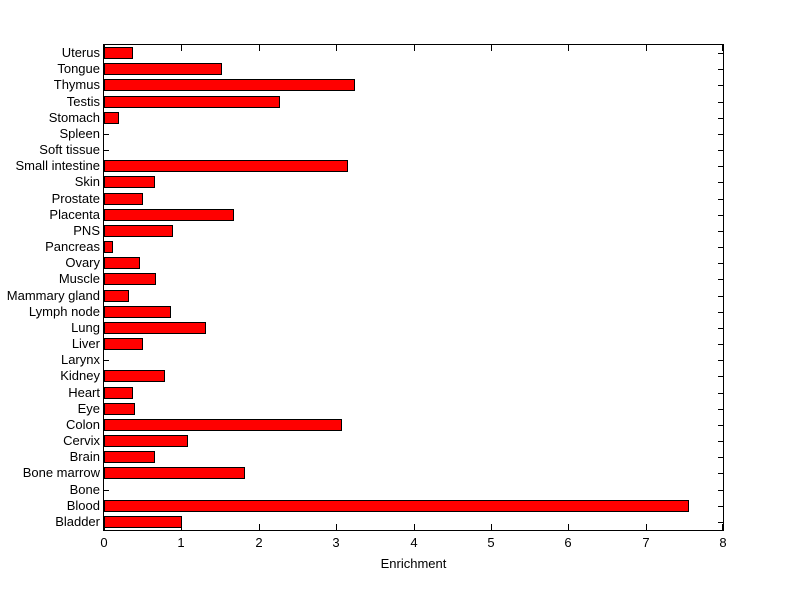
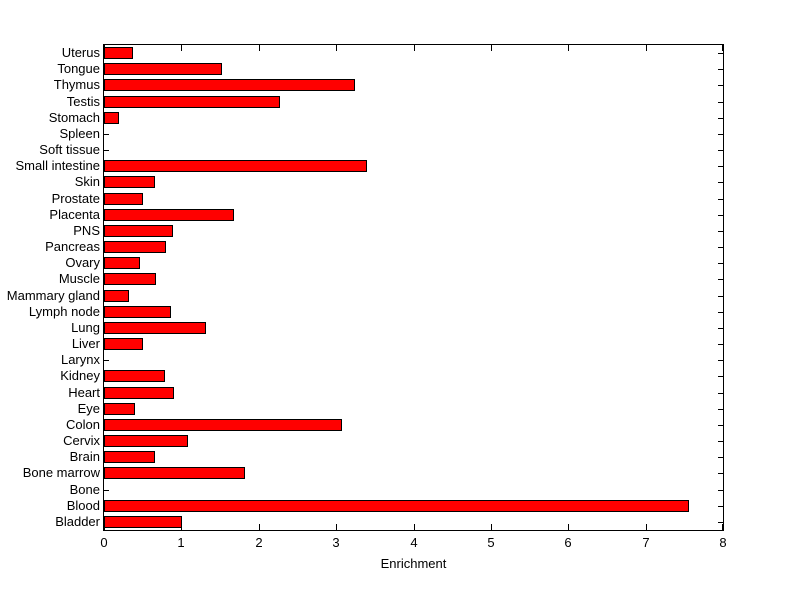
Small intestine: 3.1 -> 3.4
Pancreas: 0.1 -> 0.8
Heart: 0.4 -> 0.9
